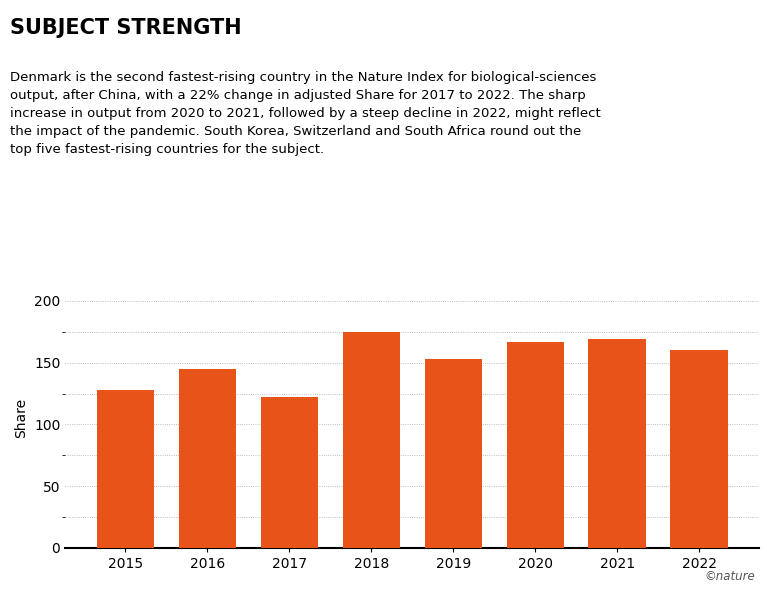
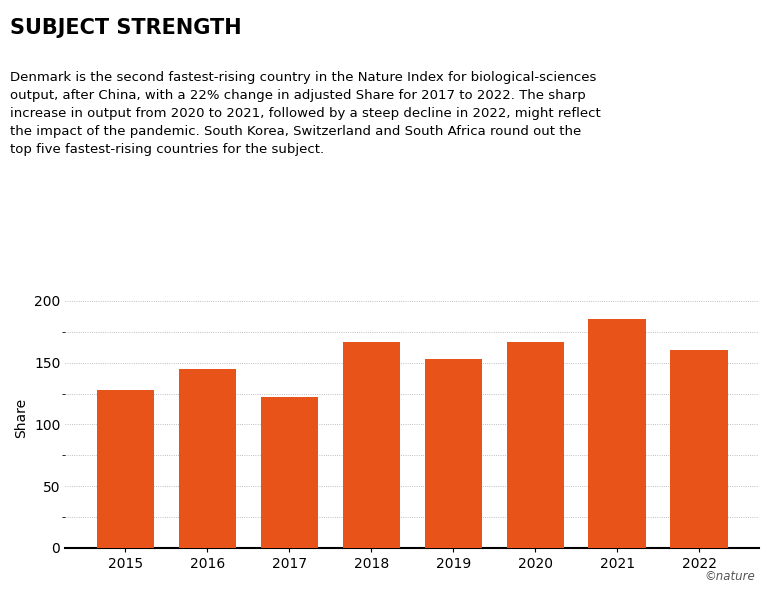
2018: 175 -> 167
2021: 169 -> 185
